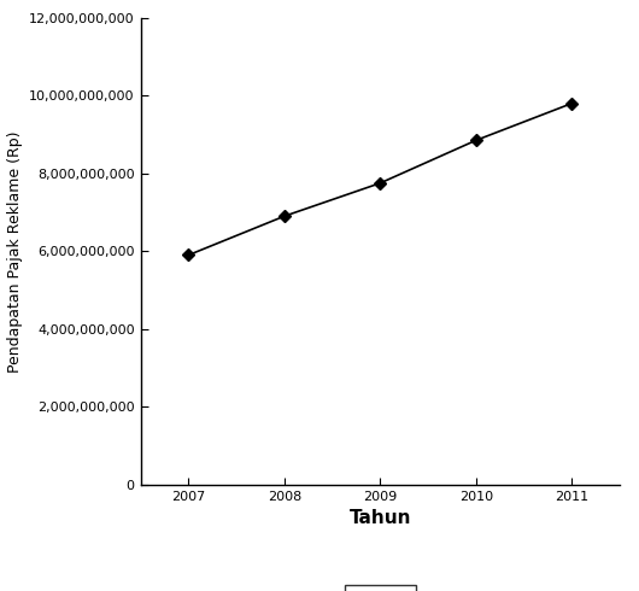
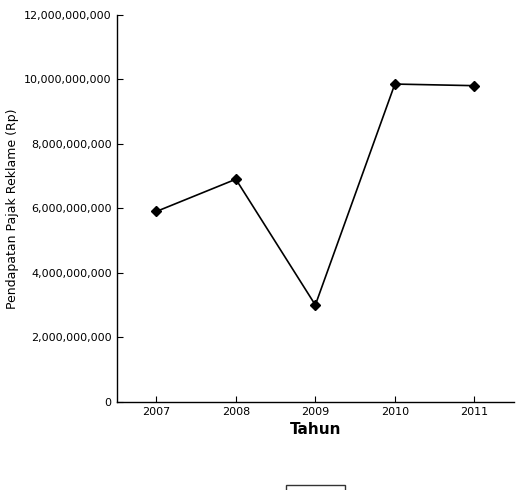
2009: 7,750,000,000 -> 3,000,000,000
2010: 8,850,000,000 -> 9,850,000,000
